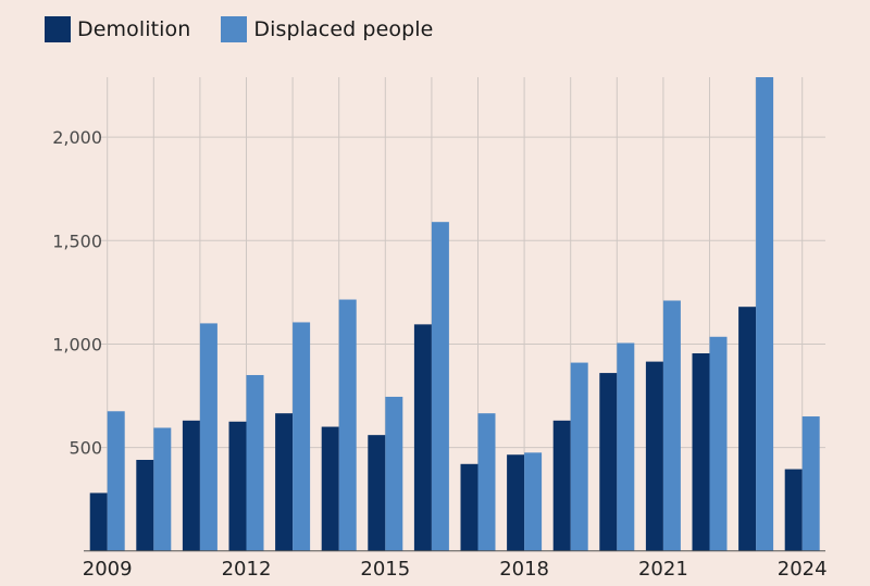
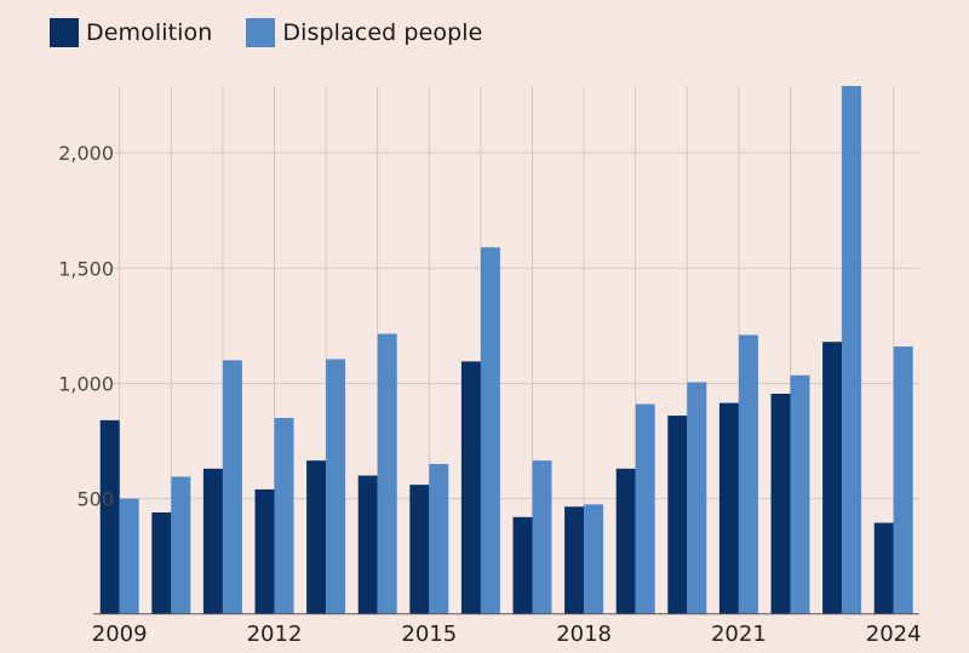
Demolition/2009: 280 -> 840
Displaced people/2009: 680 -> 500
Demolition/2012: 620 -> 540
Displaced people/2015: 740 -> 650
Displaced people/2024: 650 -> 1160
